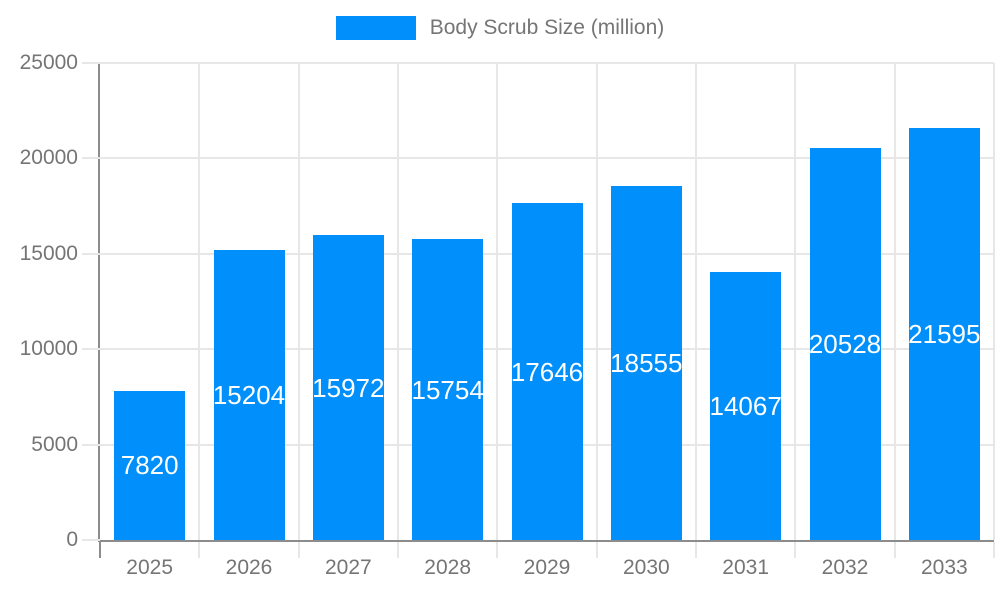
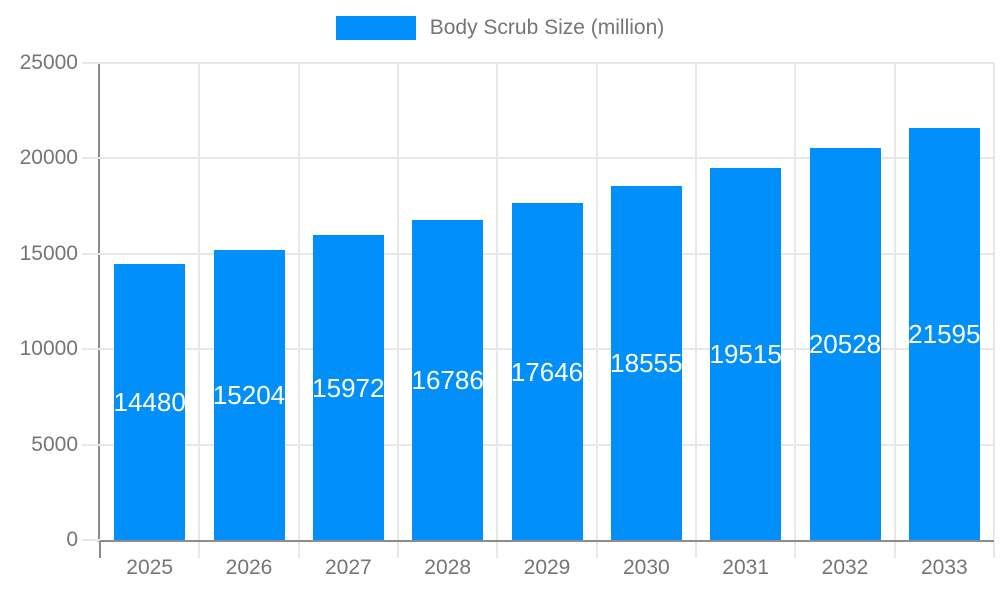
2025: 7820 -> 14480
2028: 15754 -> 16786
2031: 14067 -> 19515
